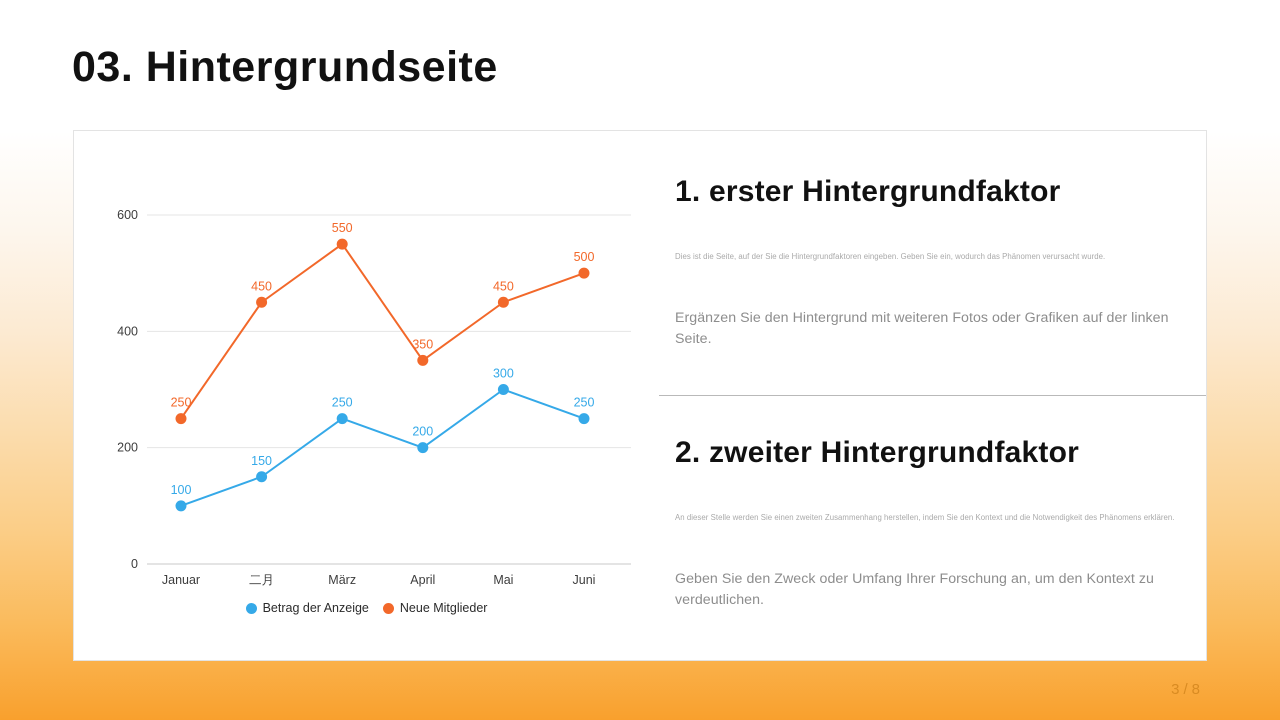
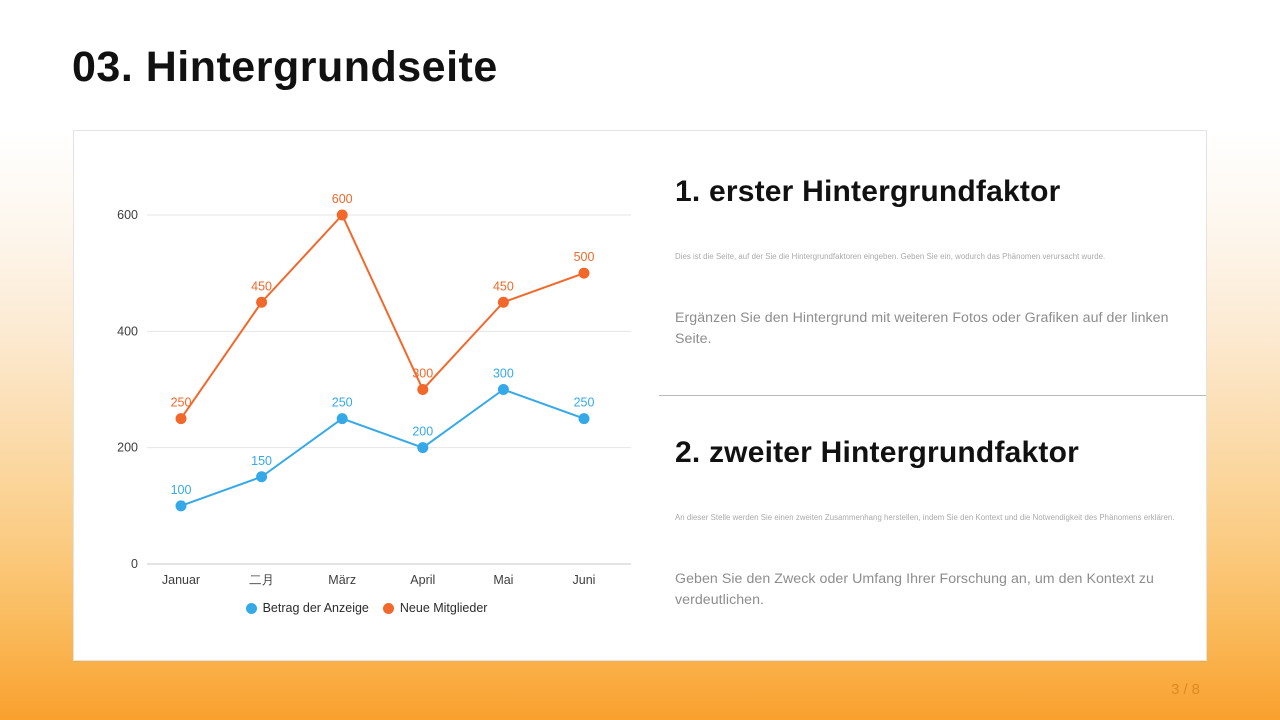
Neue Mitglieder/März: 550 -> 600
Neue Mitglieder/April: 350 -> 300
